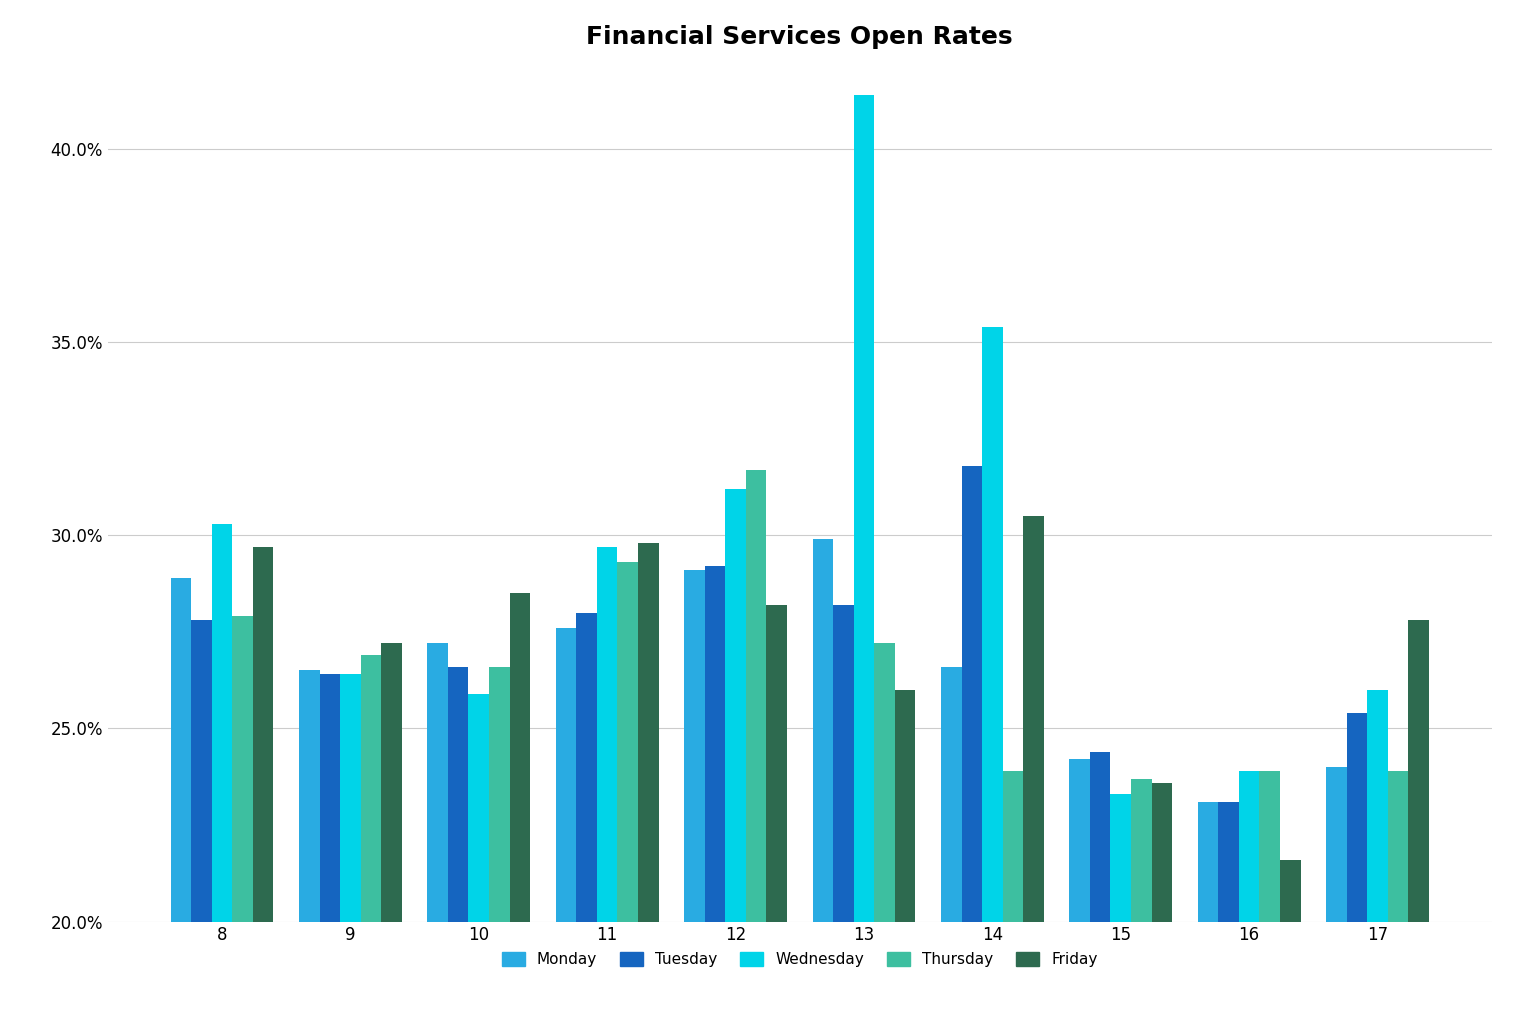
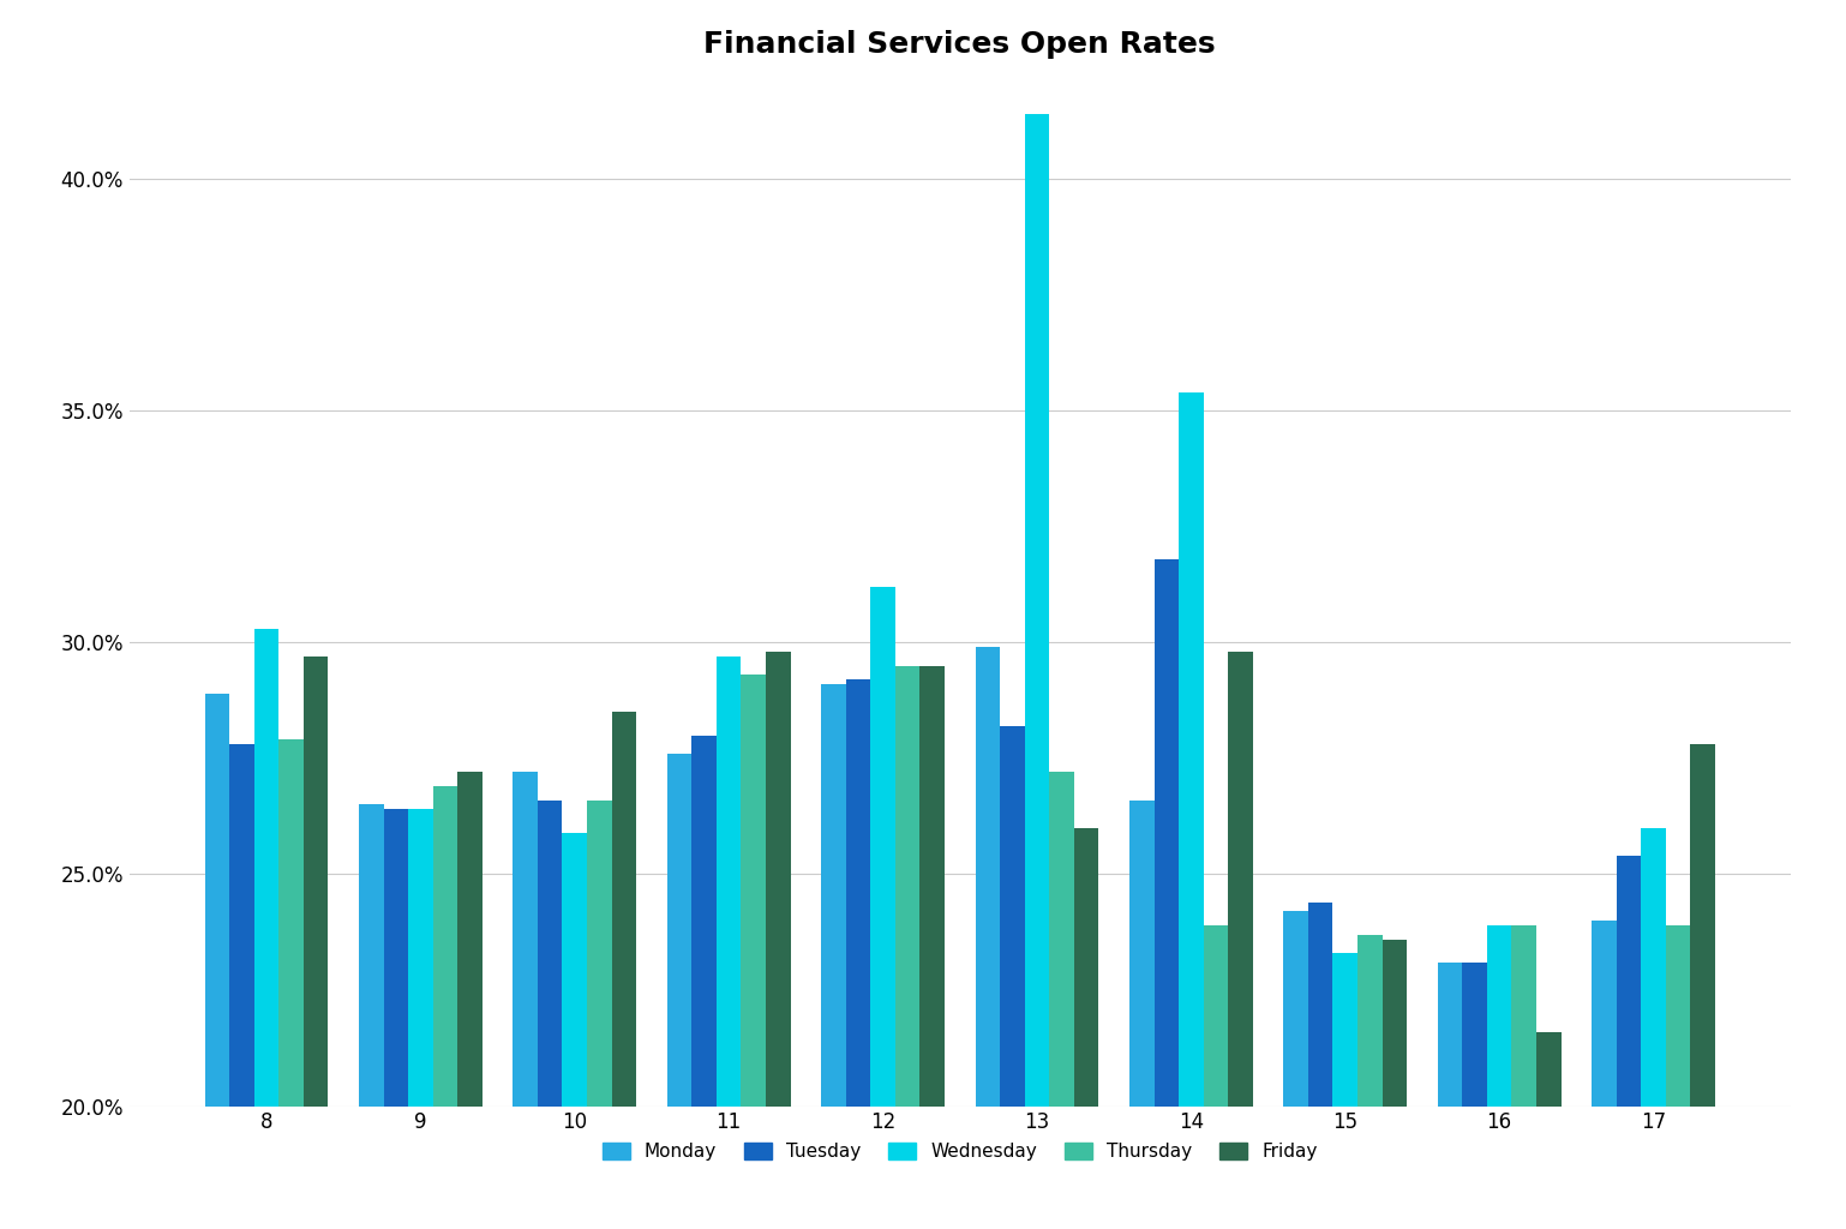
Thursday/12: 31.7% -> 29.5%
Friday/12: 28.2% -> 29.5%
Friday/14: 30.5% -> 29.8%
